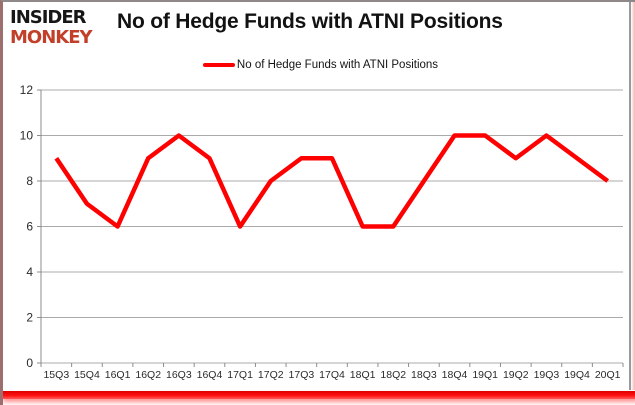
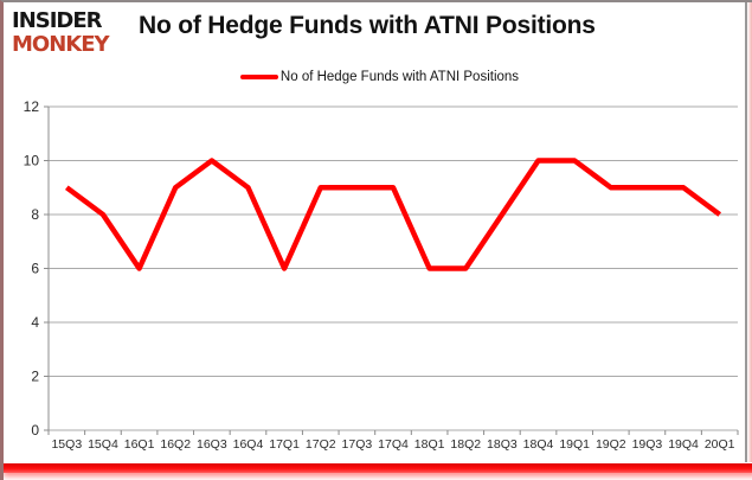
15Q4: 7 -> 8
17Q2: 8 -> 9
19Q3: 10 -> 9
